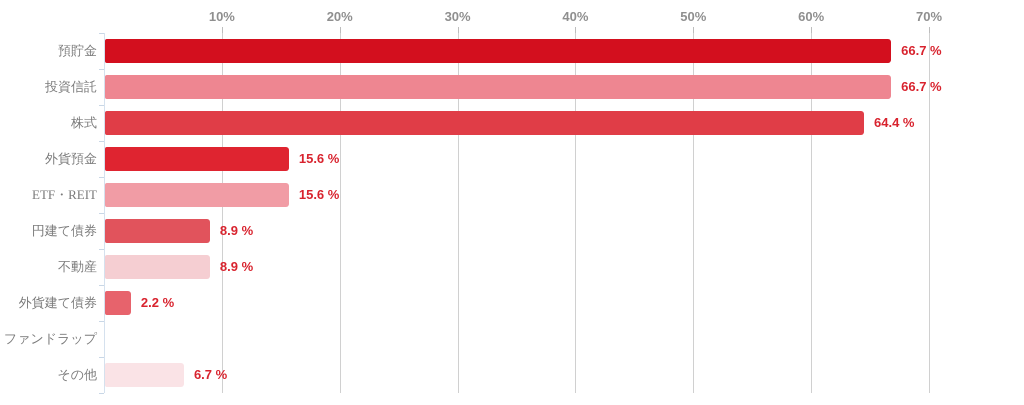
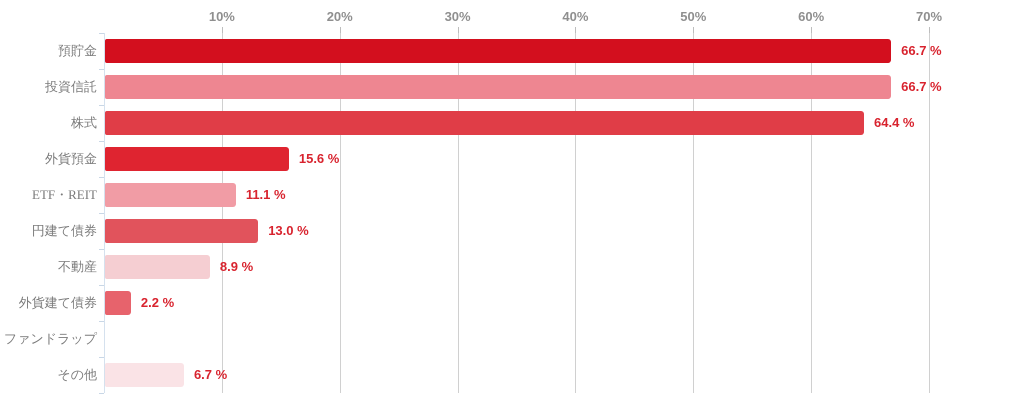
ETF・REIT: 15.6 -> 11.1
円建て債券: 8.9 -> 13.0
